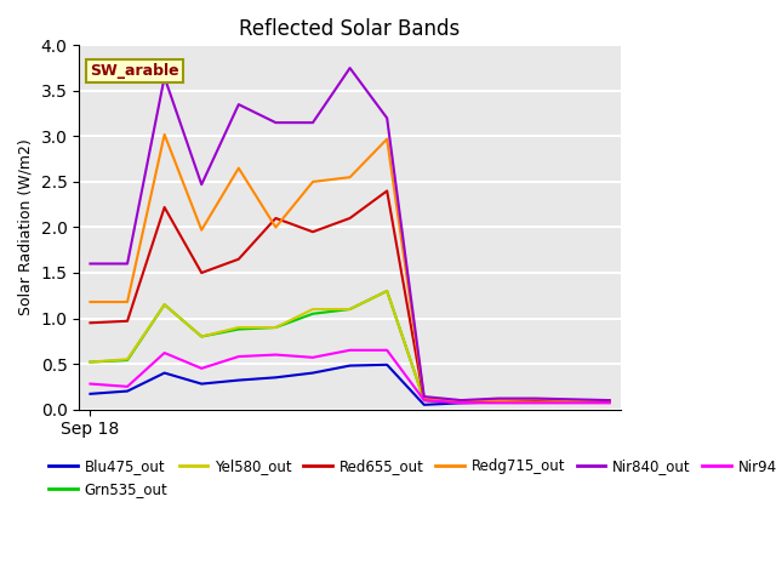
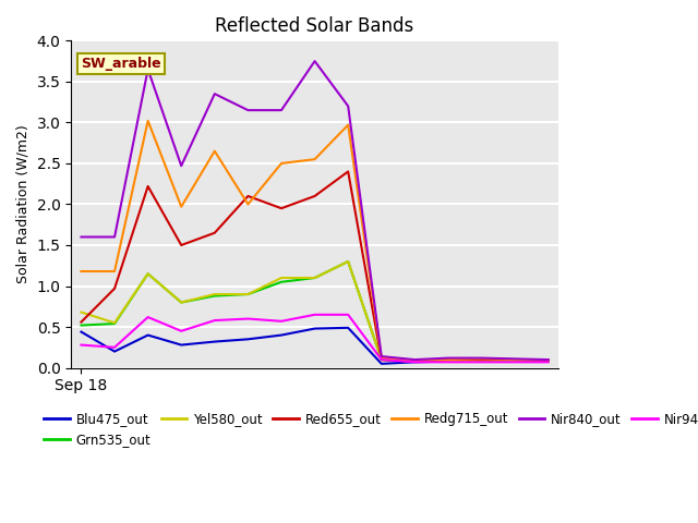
Blu475_out/Sep 18: 0.17 -> 0.44
Yel580_out/Sep 18: 0.52 -> 0.68
Red655_out/Sep 18: 0.95 -> 0.56
